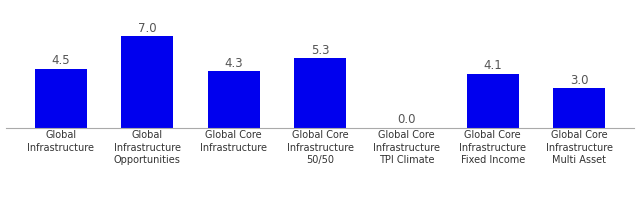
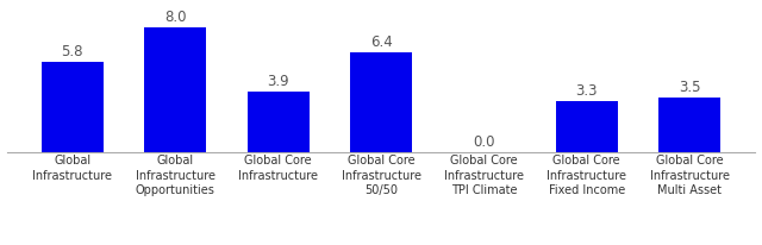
Global Infrastructure: 4.5 -> 5.8
Global Infrastructure Opportunities: 7.0 -> 8.0
Global Core Infrastructure: 4.3 -> 3.9
Global Core Infrastructure 50/50: 5.3 -> 6.4
Global Core Infrastructure Fixed Income: 4.1 -> 3.3
Global Core Infrastructure Multi Asset: 3.0 -> 3.5
